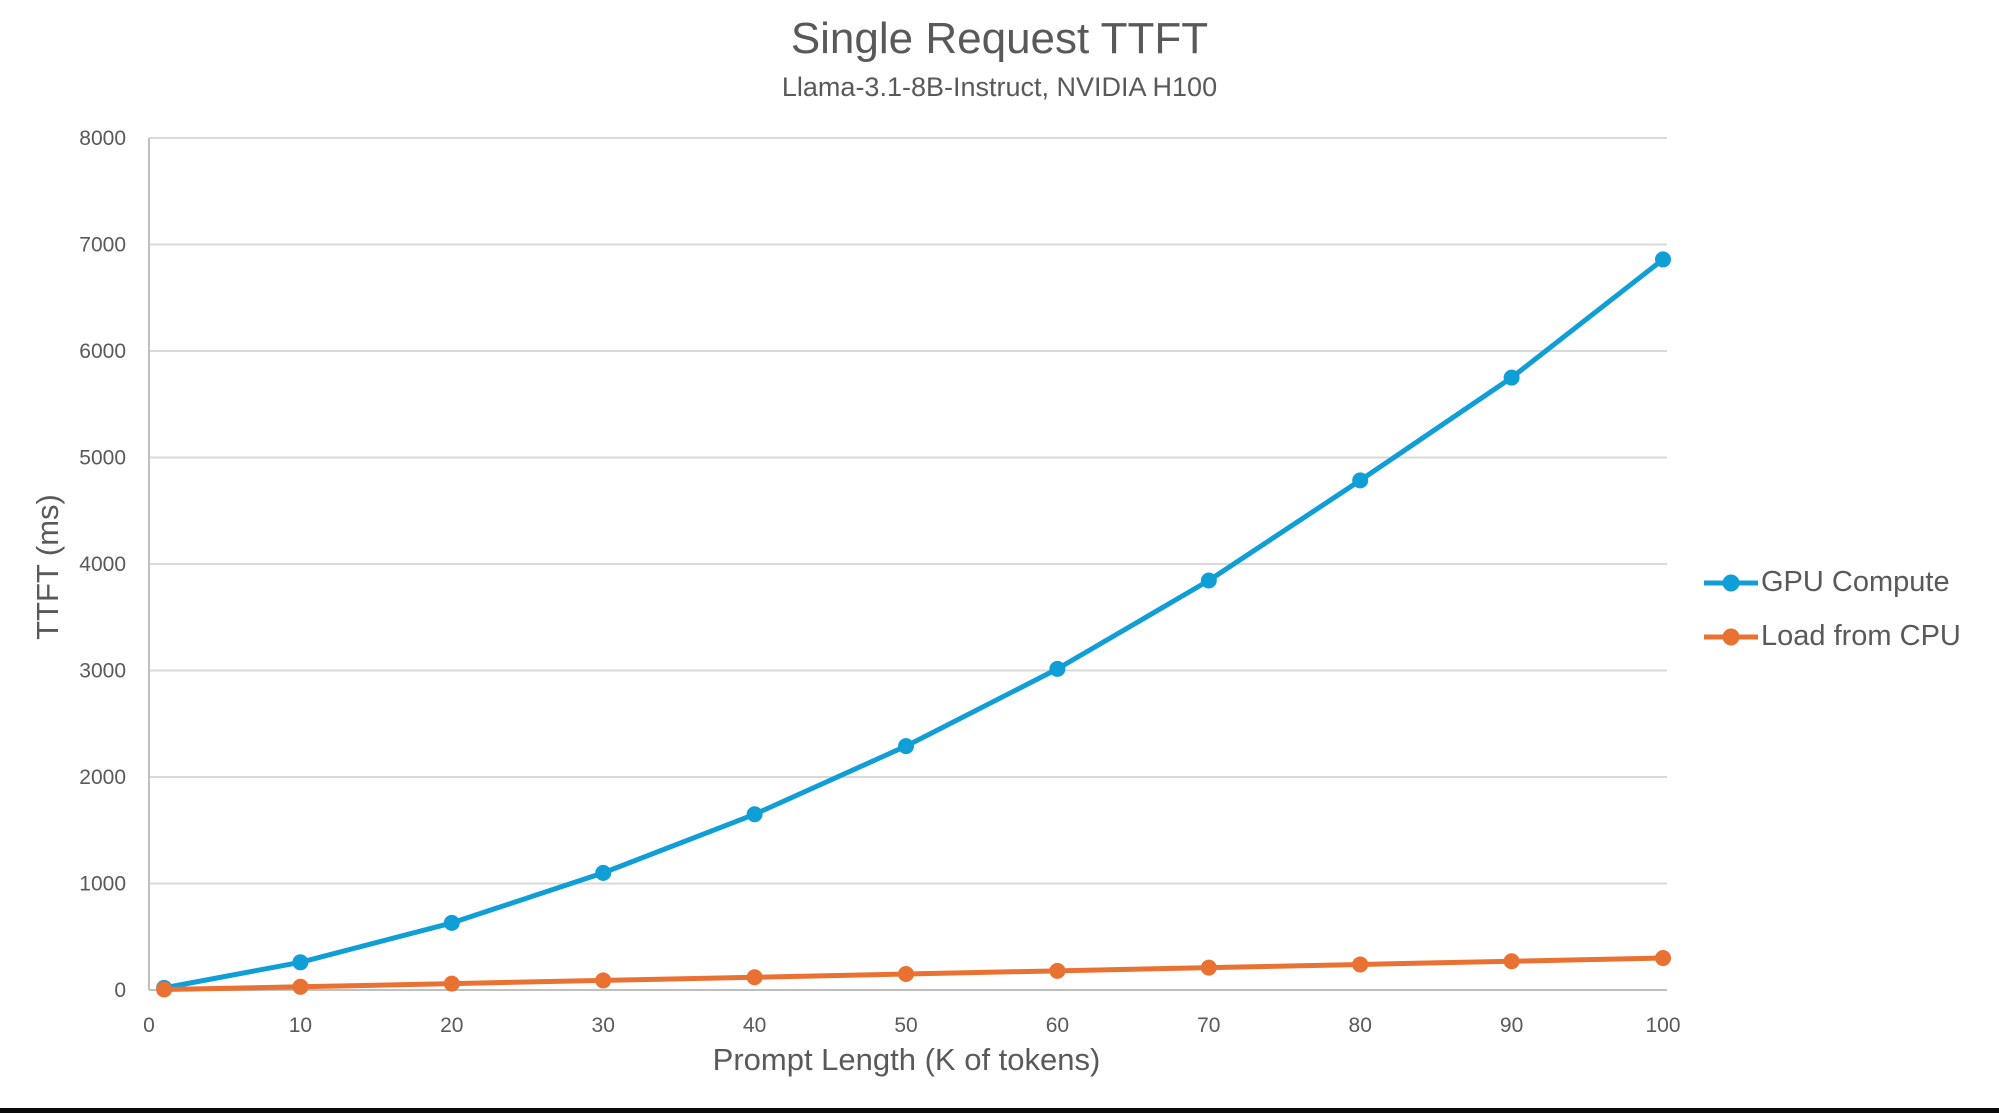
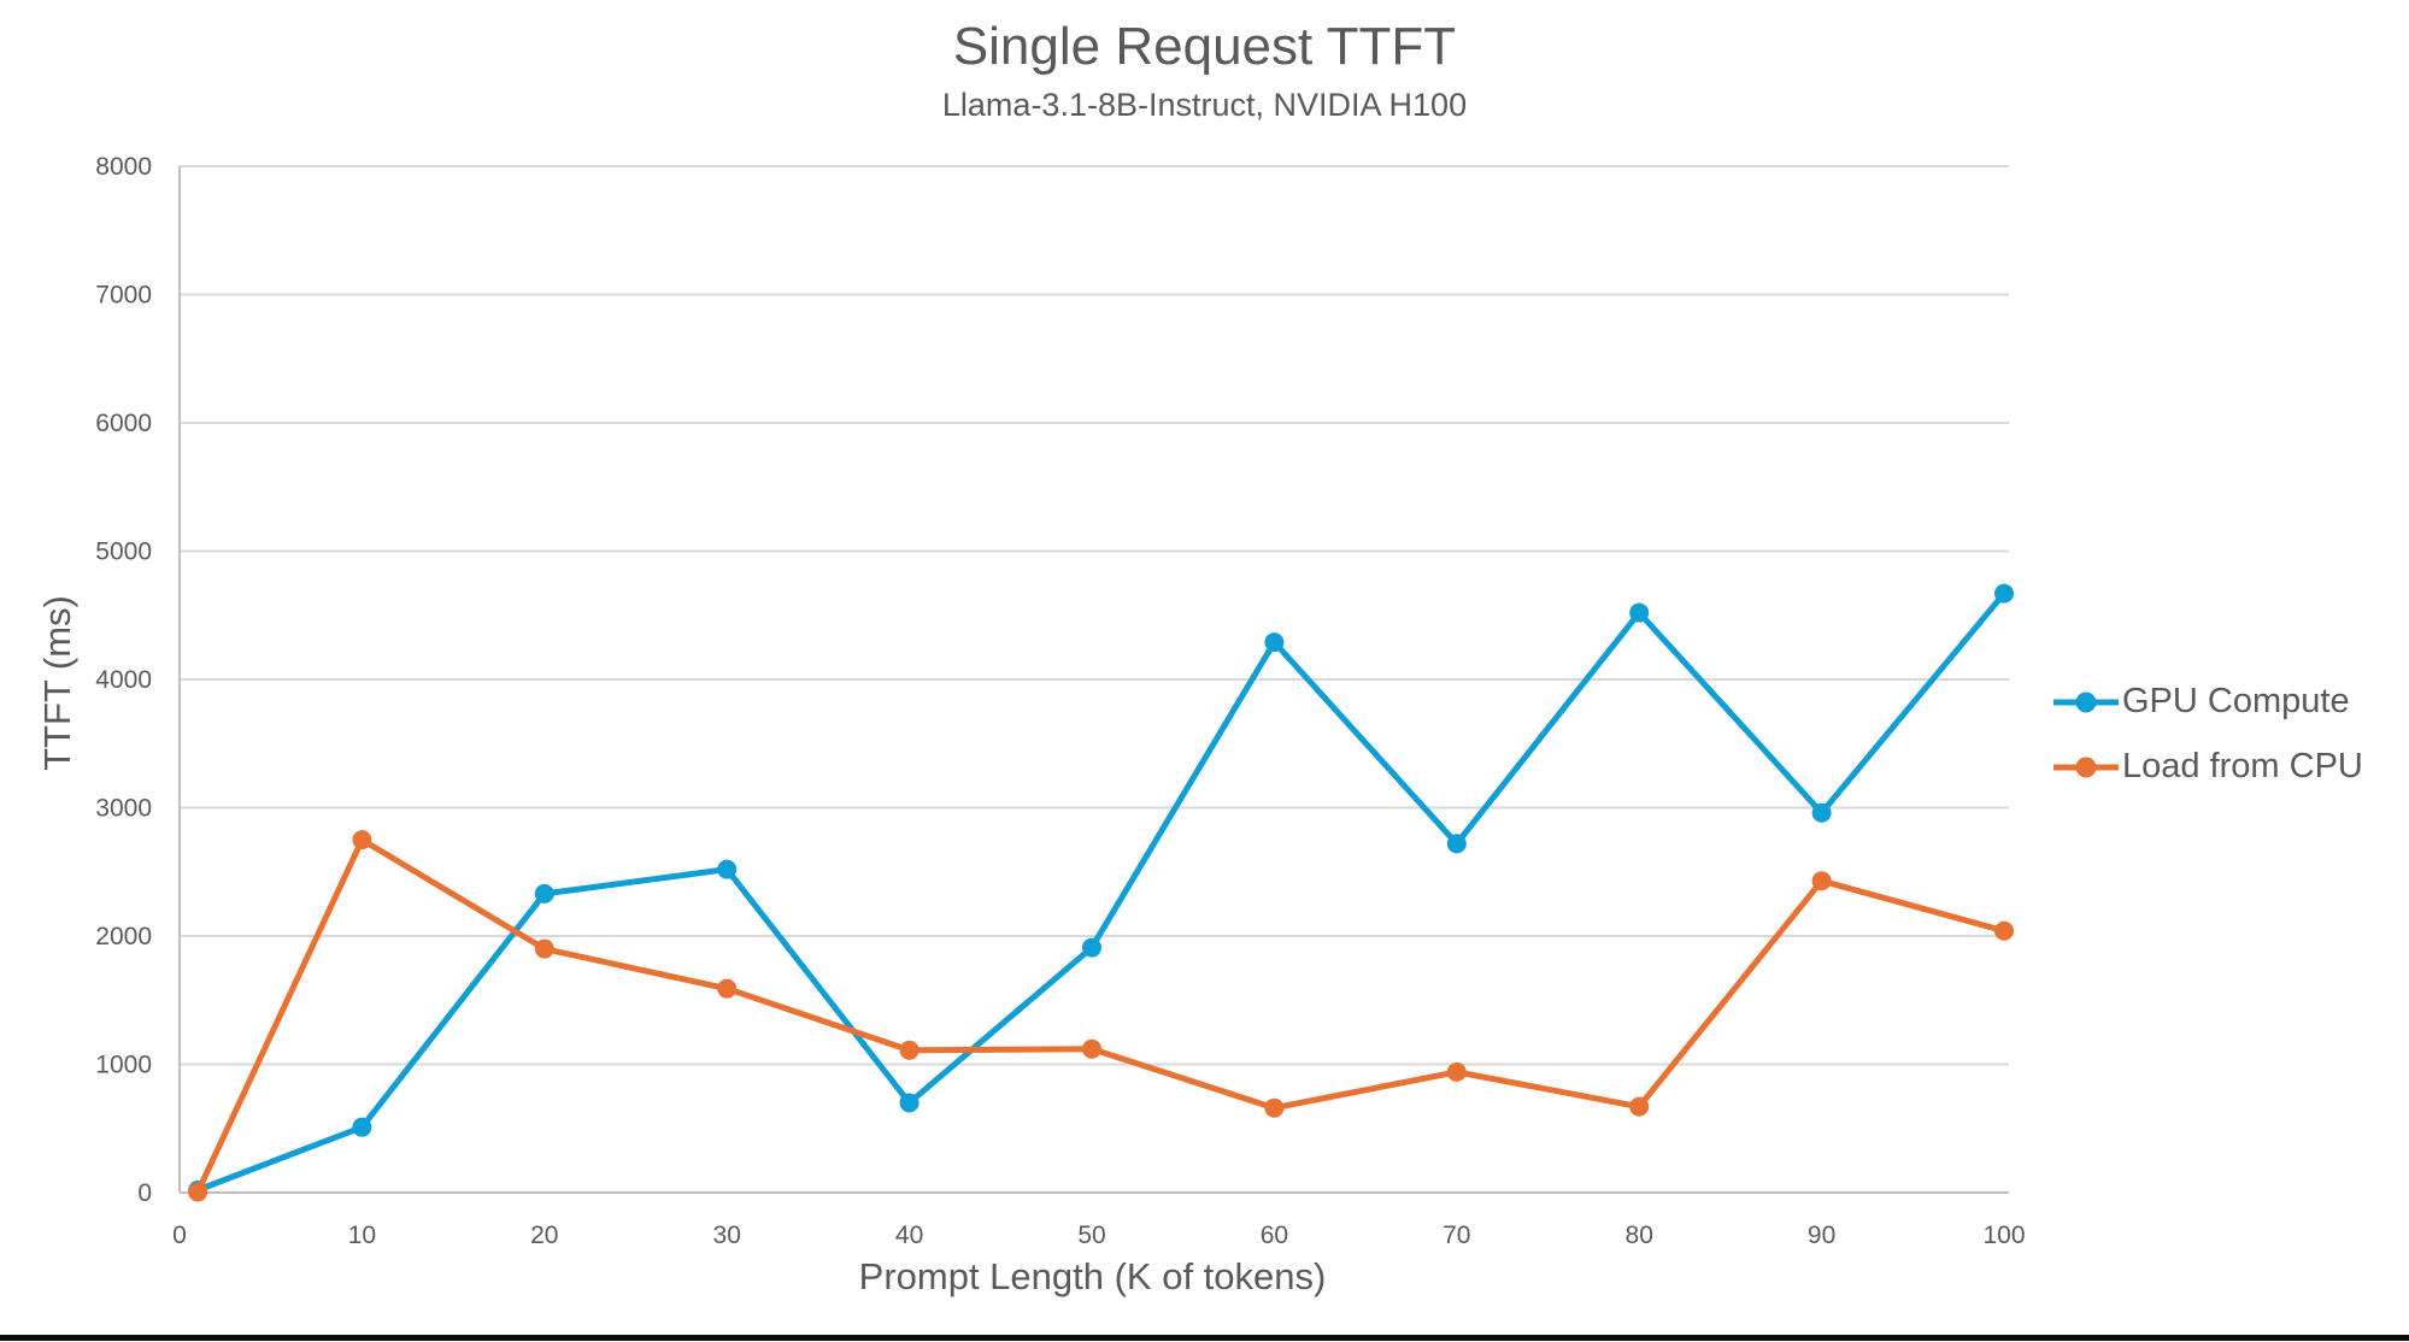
GPU Compute/10: 260 -> 510
Load from CPU/10: 30 -> 2750
GPU Compute/20: 630 -> 2330
Load from CPU/20: 60 -> 1900
GPU Compute/30: 1100 -> 2520
Load from CPU/30: 90 -> 1590
GPU Compute/40: 1650 -> 700
Load from CPU/40: 120 -> 1110
GPU Compute/50: 2290 -> 1910
Load from CPU/50: 150 -> 1120
GPU Compute/60: 3020 -> 4290
Load from CPU/60: 180 -> 660
GPU Compute/70: 3840 -> 2720
Load from CPU/70: 210 -> 940
GPU Compute/80: 4780 -> 4520
Load from CPU/80: 240 -> 670
GPU Compute/90: 5750 -> 2960
Load from CPU/90: 270 -> 2430
GPU Compute/100: 6860 -> 4670
Load from CPU/100: 300 -> 2040
